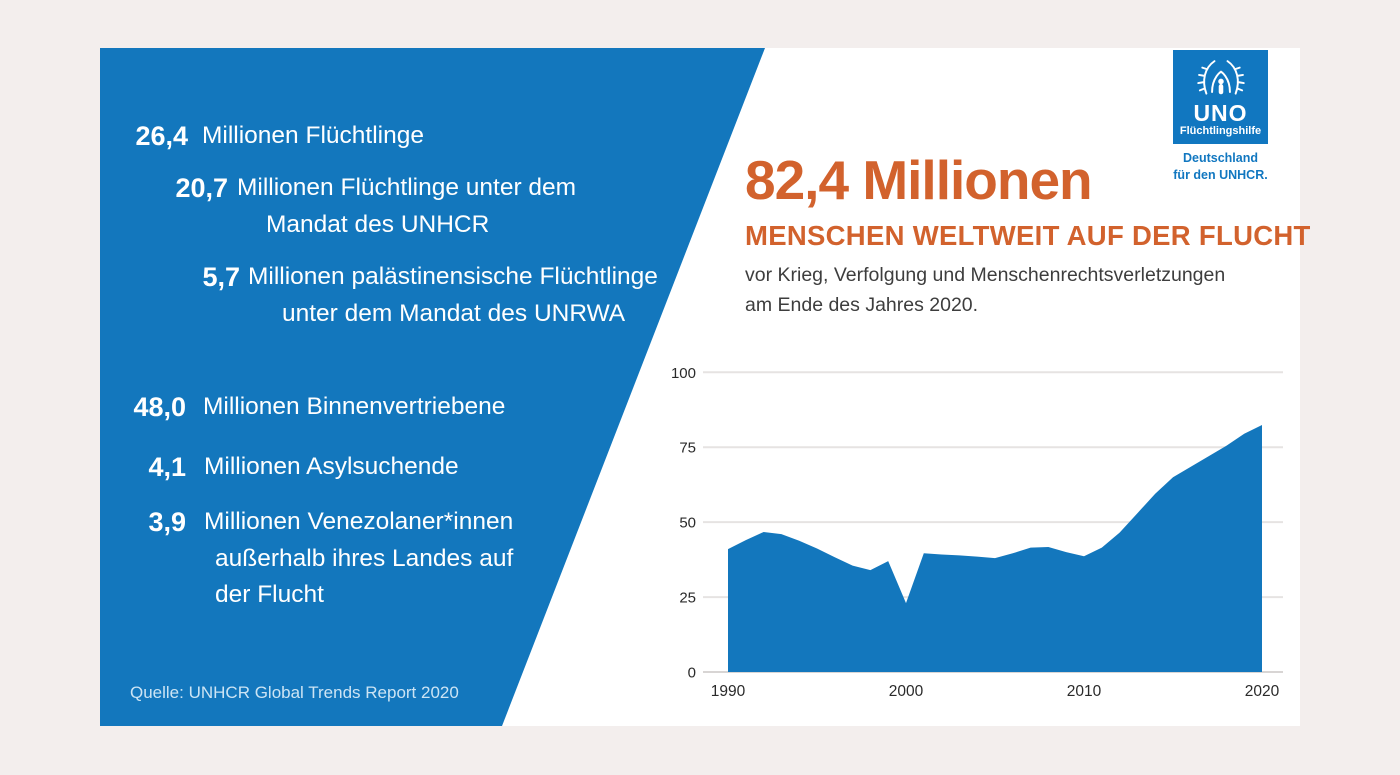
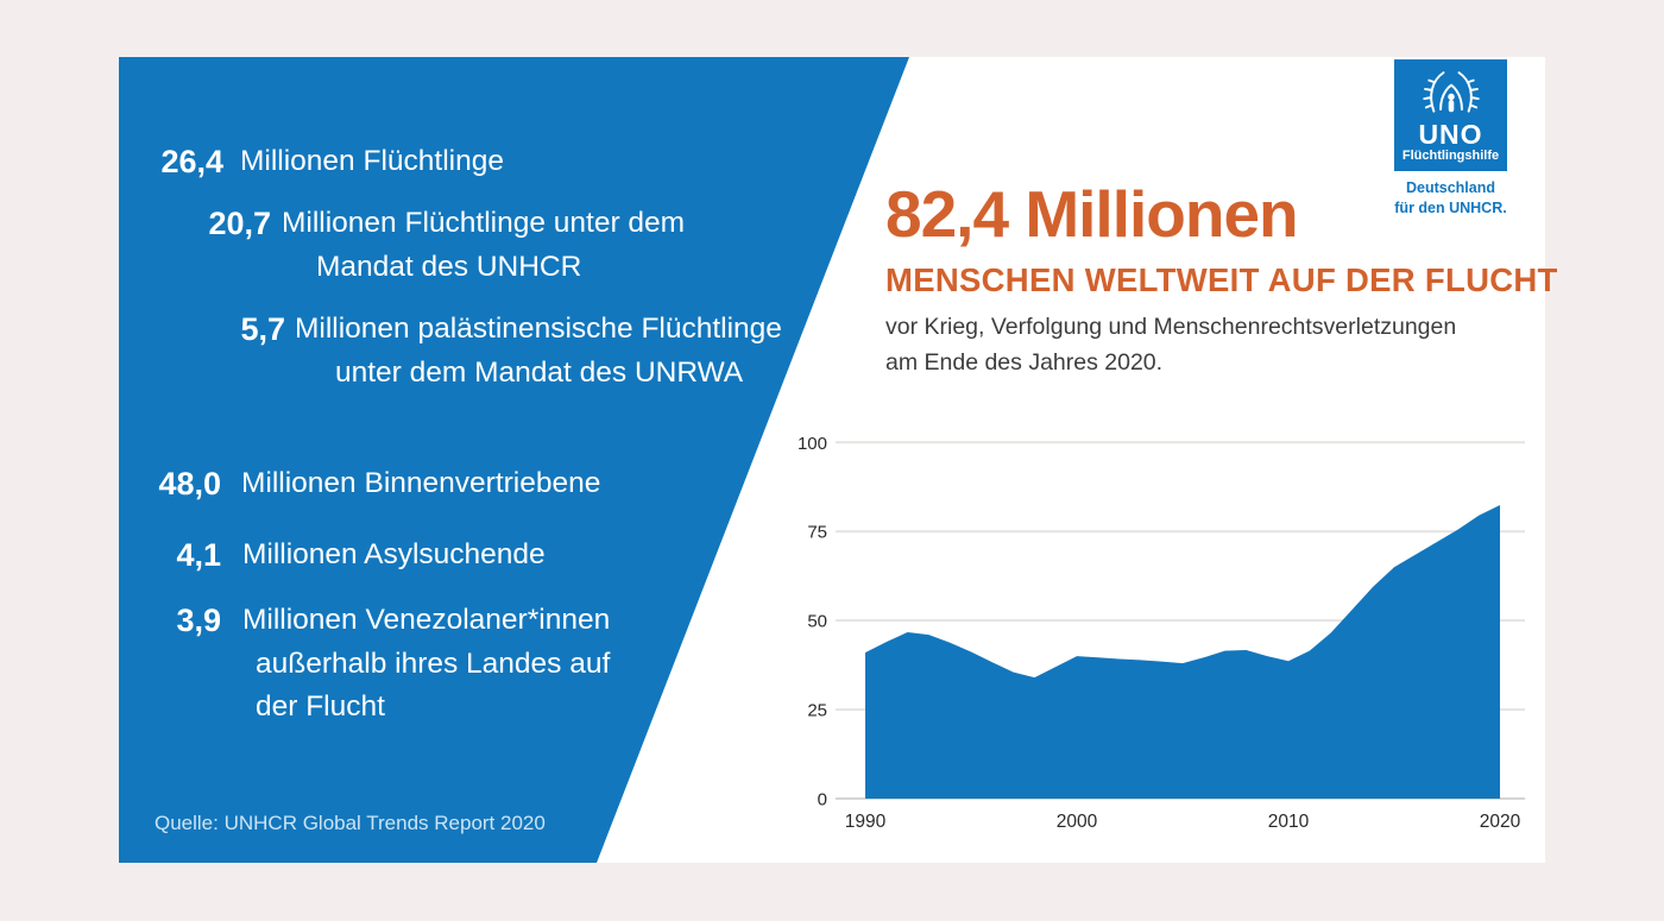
2000: 23 -> 40
